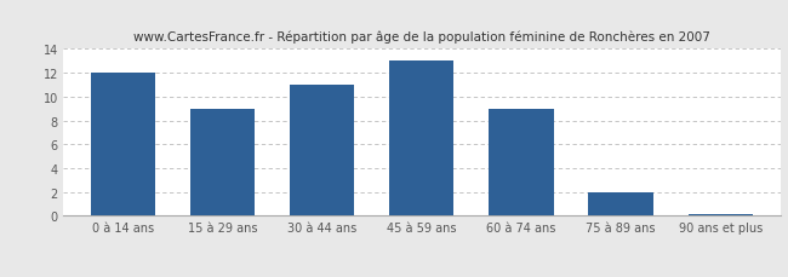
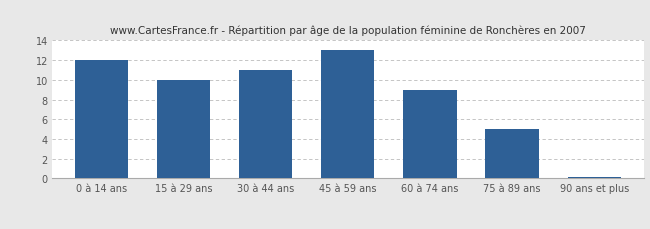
15 à 29 ans: 9.0 -> 10.0
75 à 89 ans: 2.0 -> 5.0
